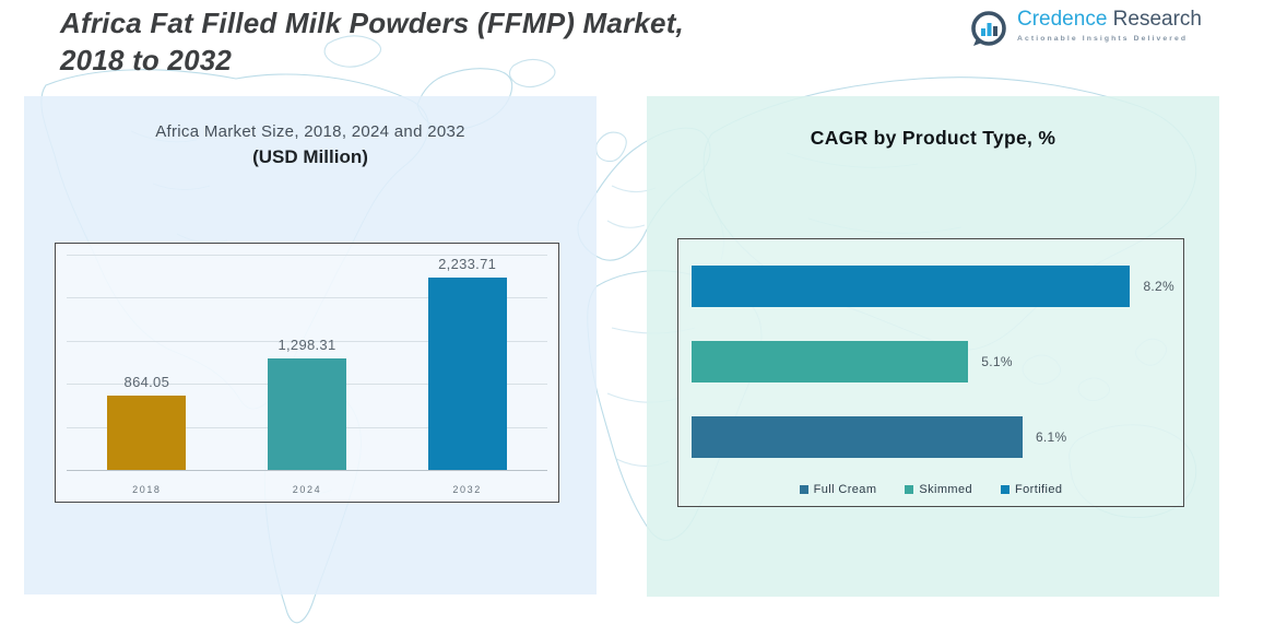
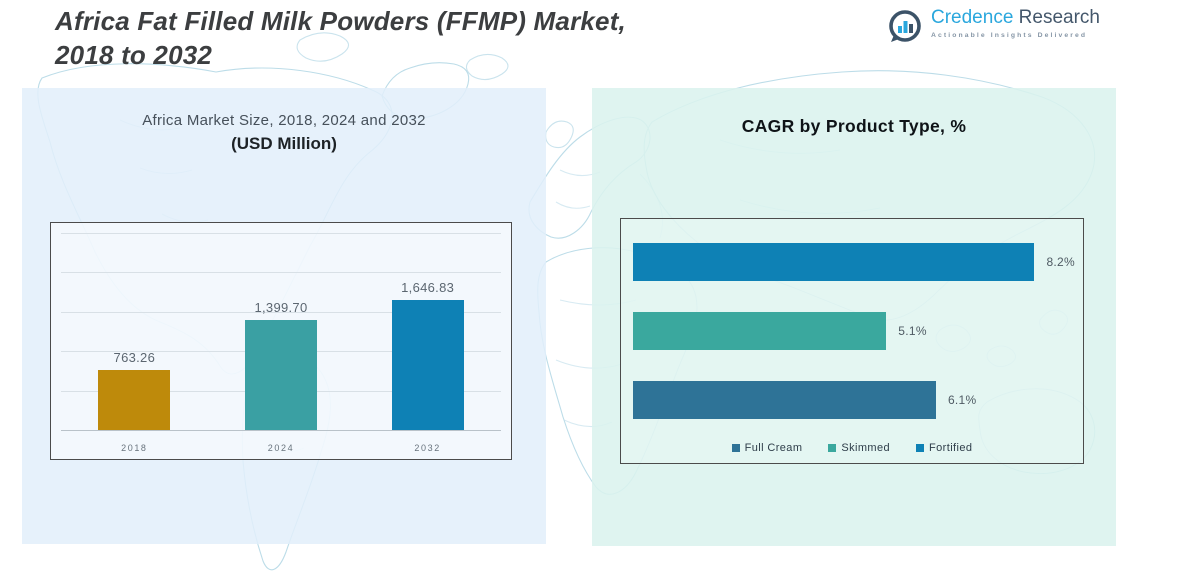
Africa Market Size, 2018, 2024 and 2032/2018: 864.05 -> 763.26
Africa Market Size, 2018, 2024 and 2032/2024: 1,298.31 -> 1,399.70
Africa Market Size, 2018, 2024 and 2032/2032: 2,233.71 -> 1,646.83
